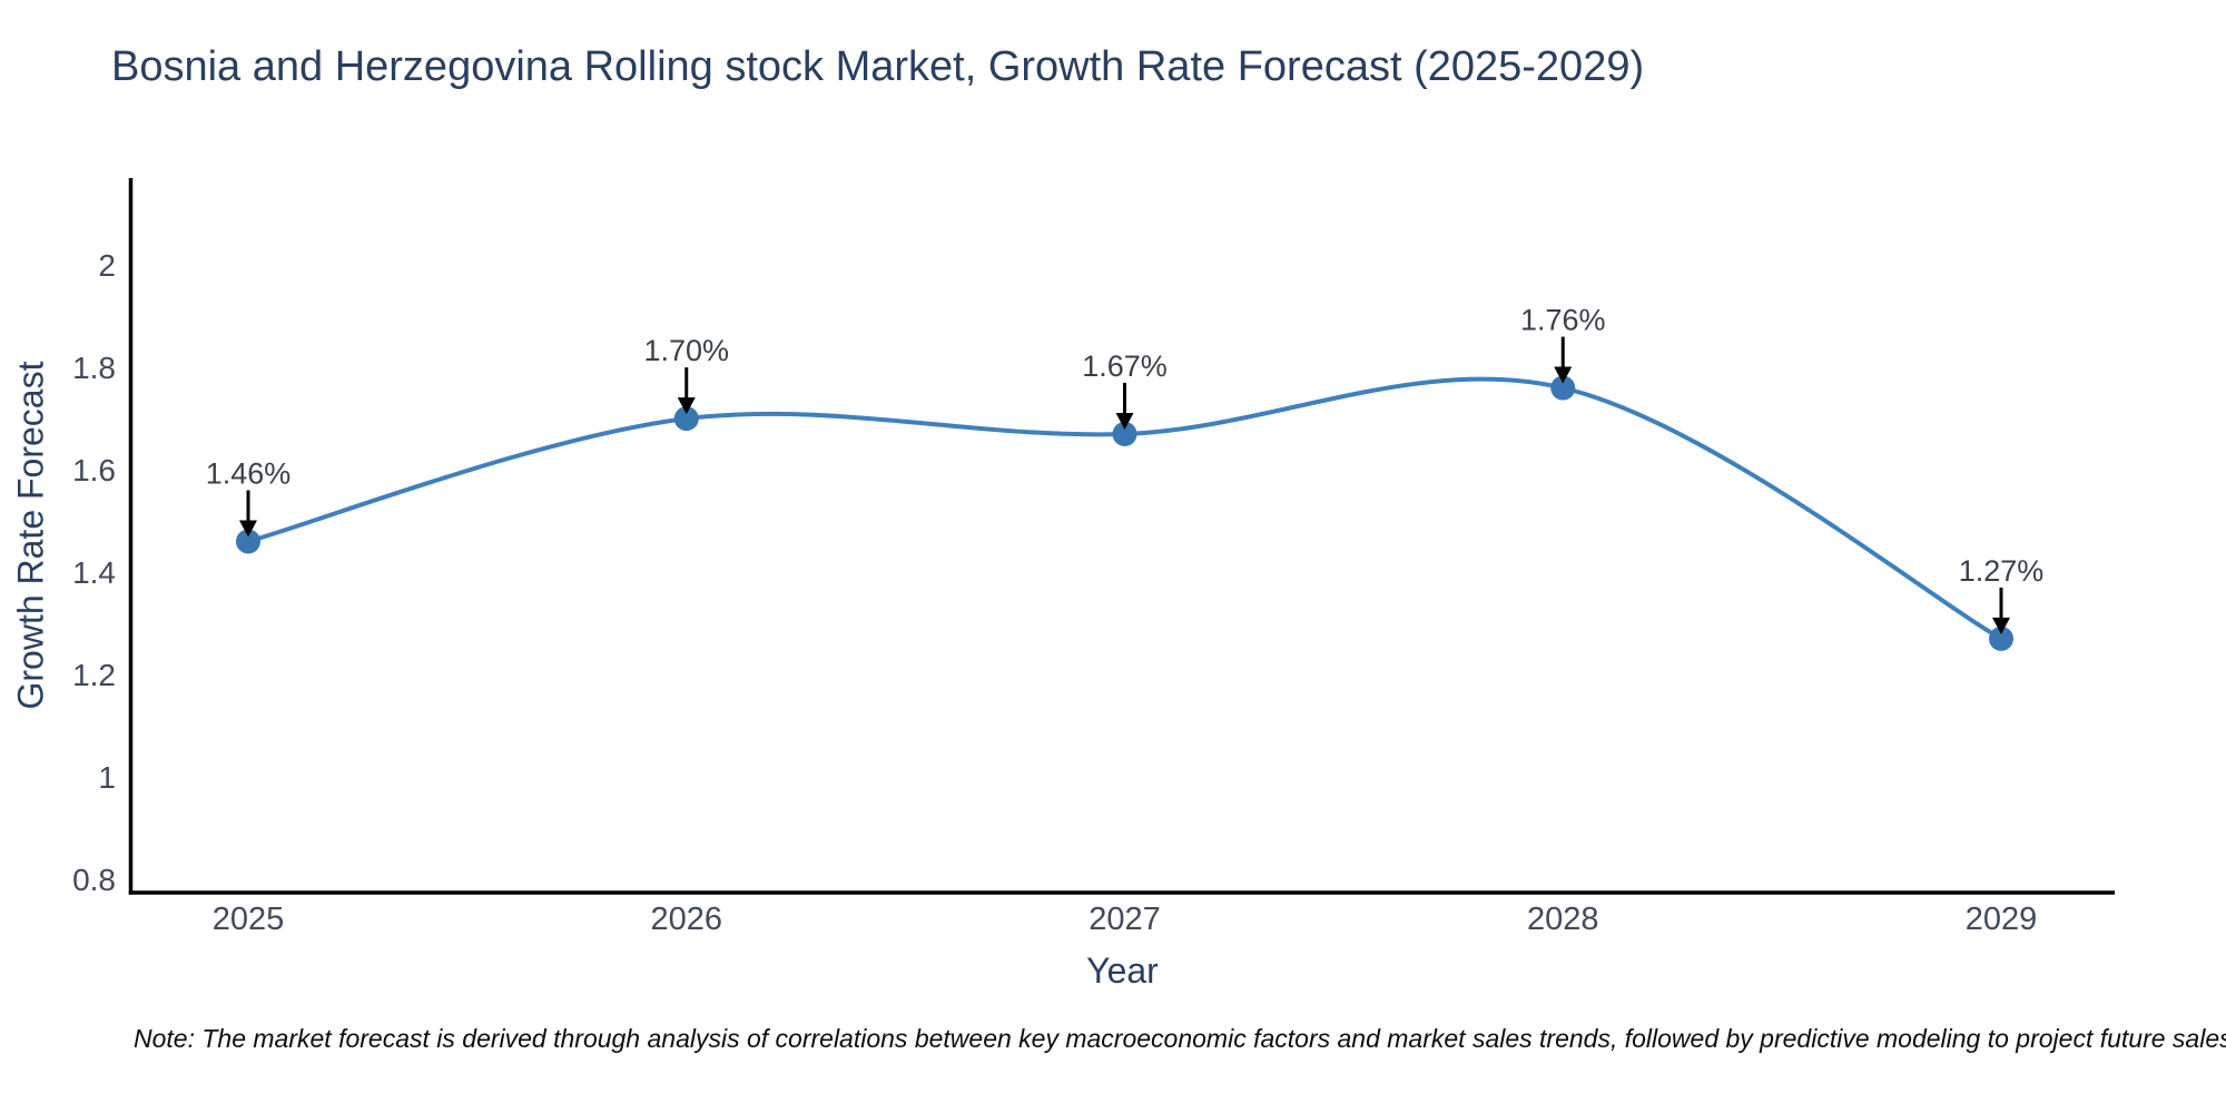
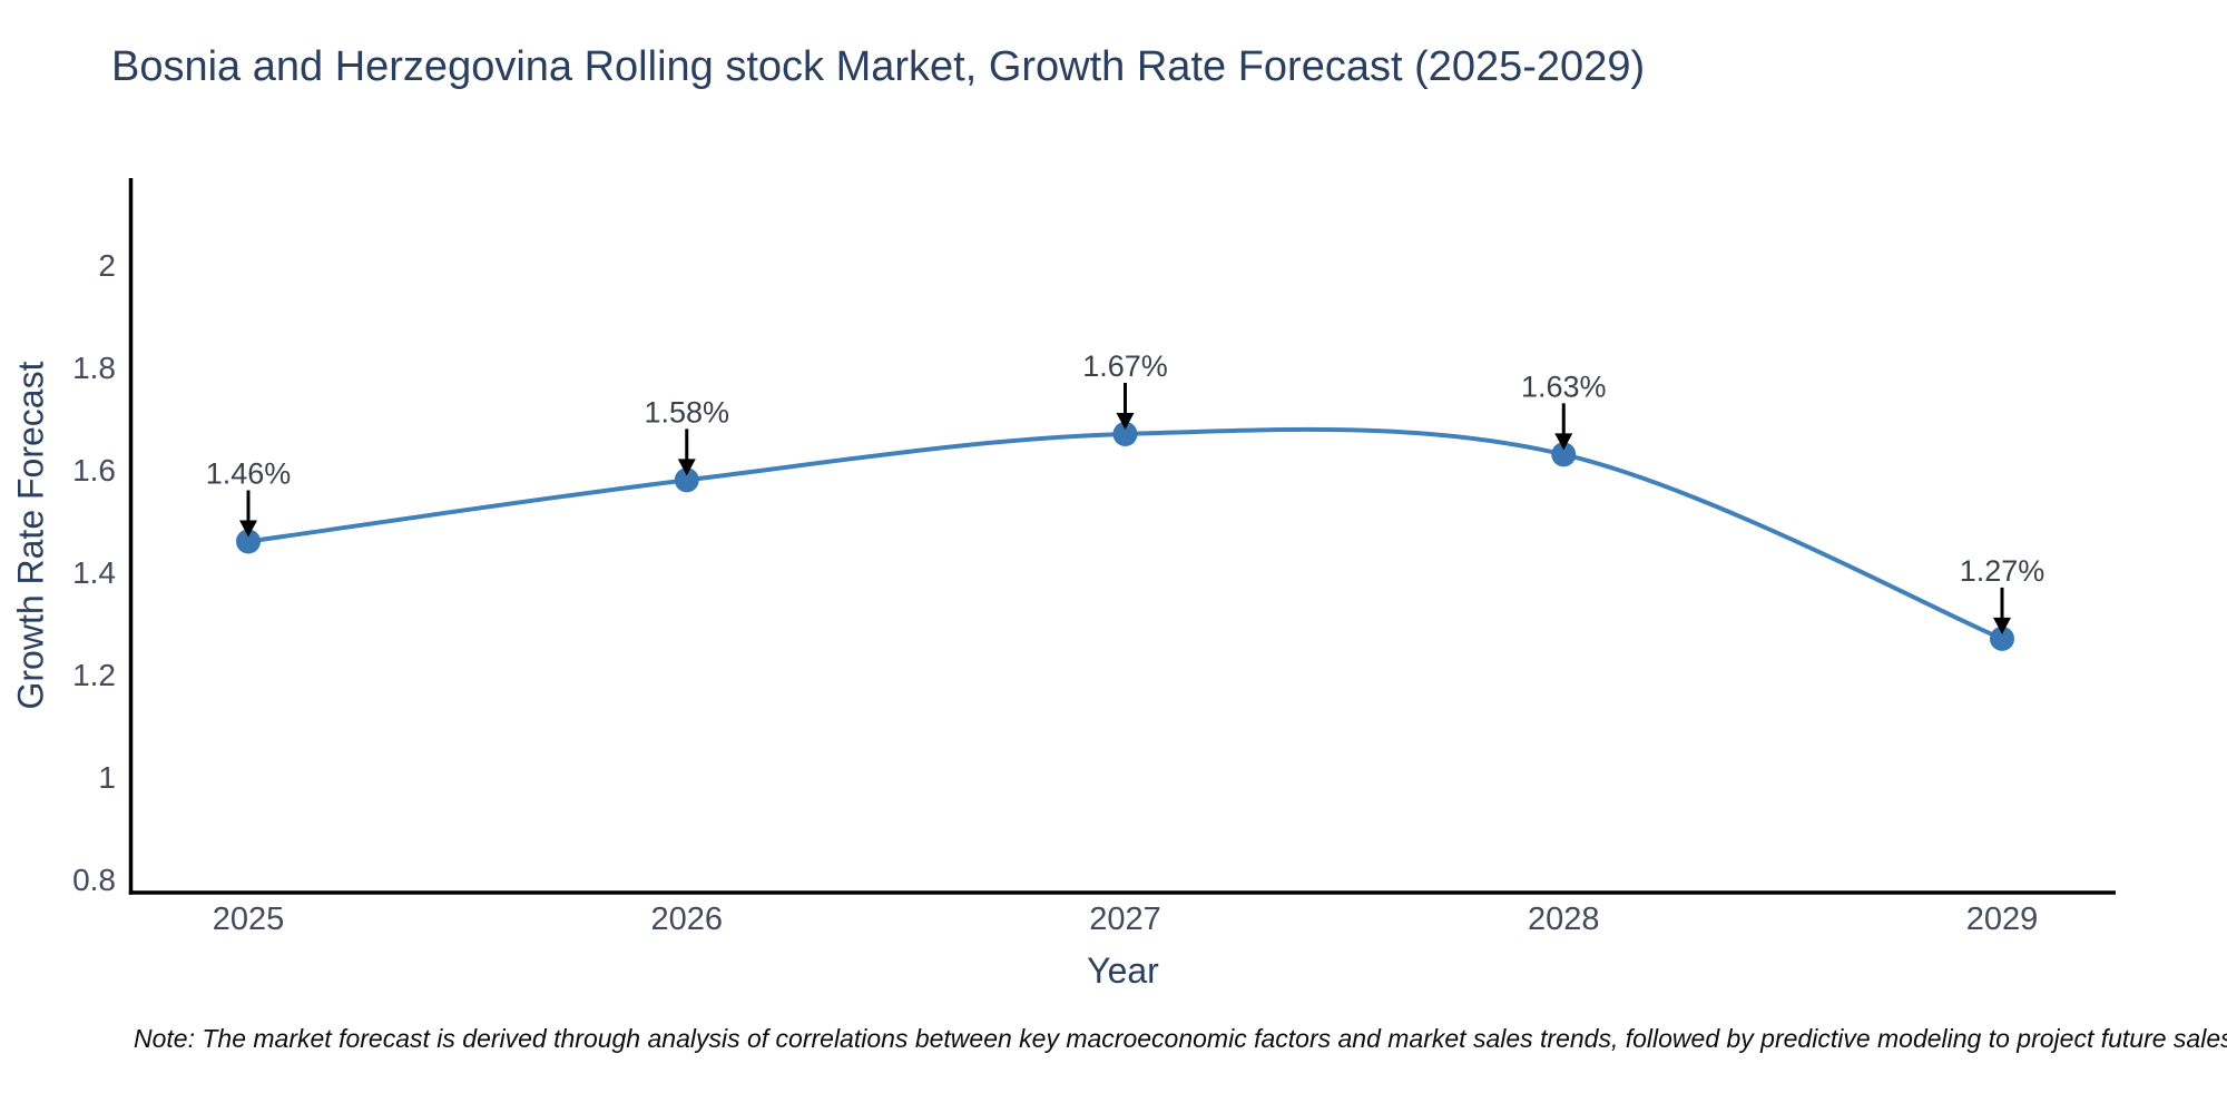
2026: 1.70% -> 1.58%
2028: 1.76% -> 1.63%
